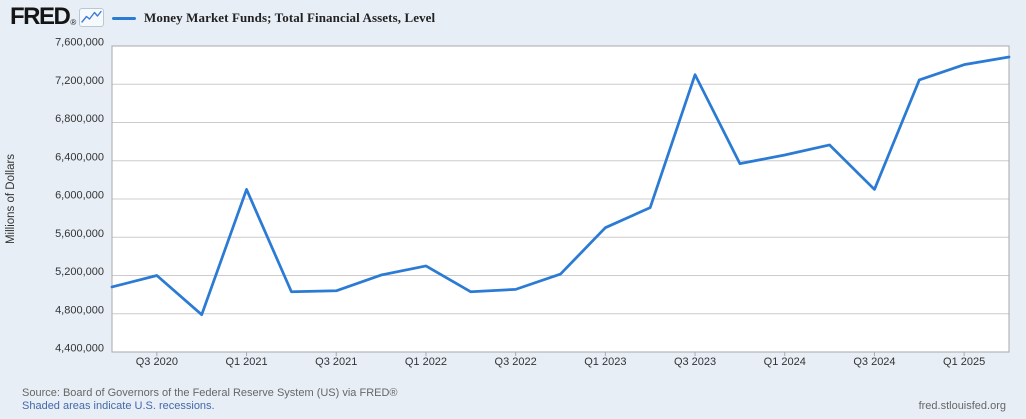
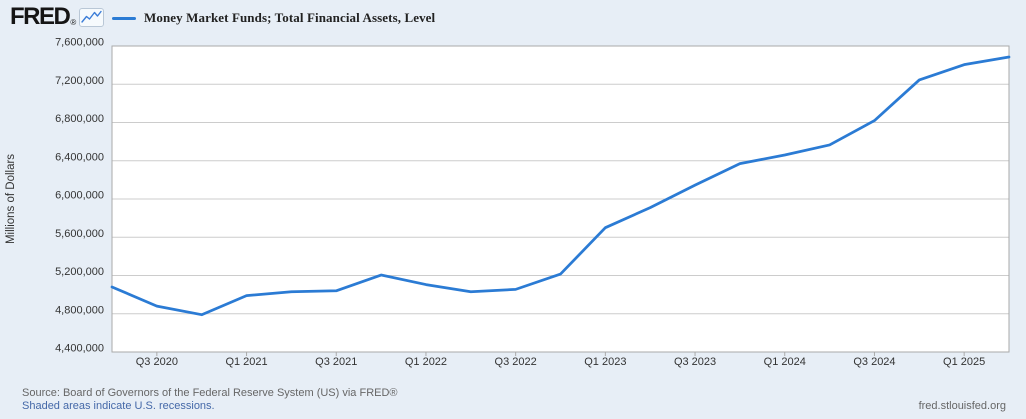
Q3 2020: 5200000 -> 4900000
Q1 2021: 6100000 -> 5000000
Q1 2022: 5300000 -> 5100000
Q3 2023: 7300000 -> 6100000
Q3 2024: 6100000 -> 6800000
